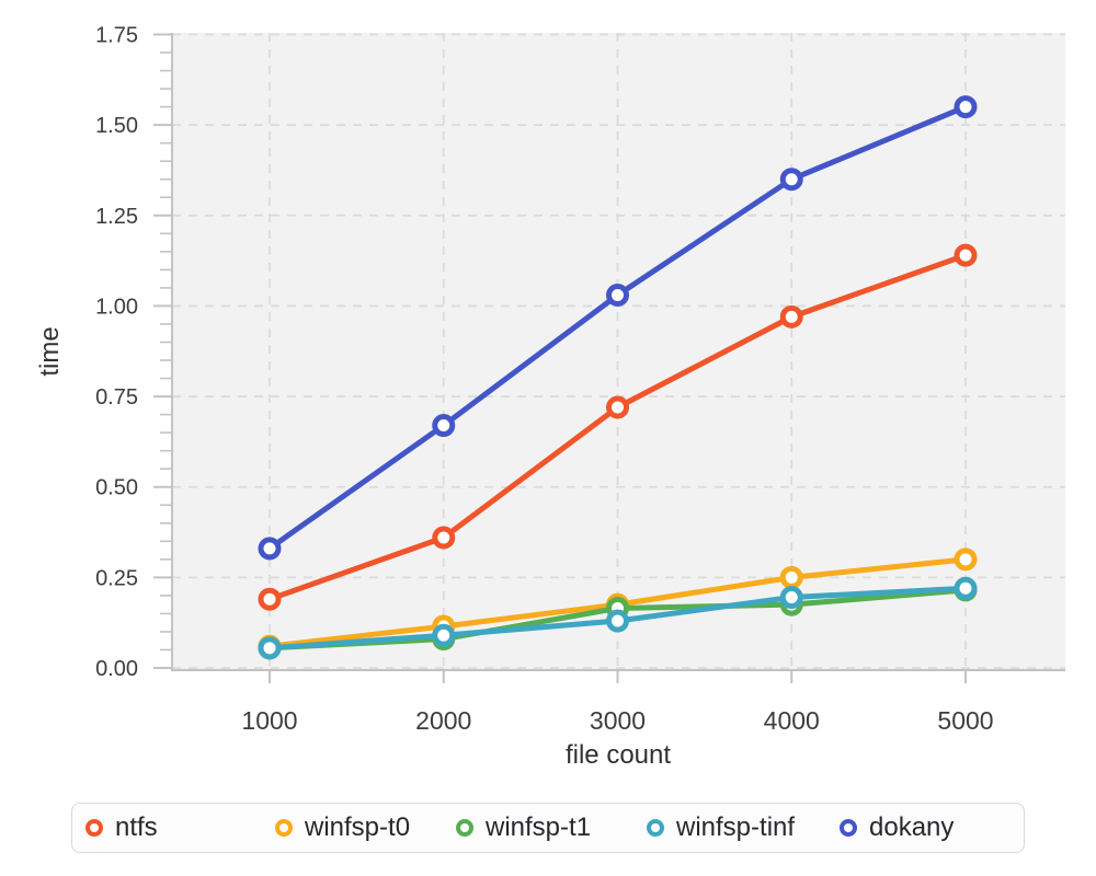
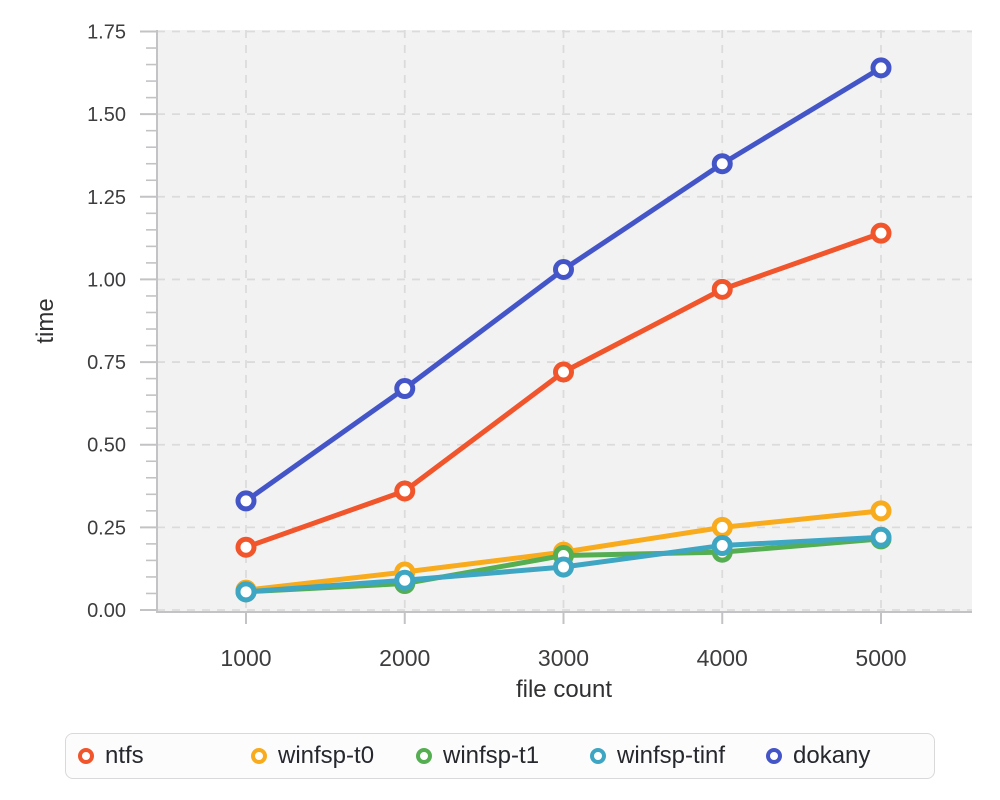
dokany/5000: 1.55 -> 1.64
